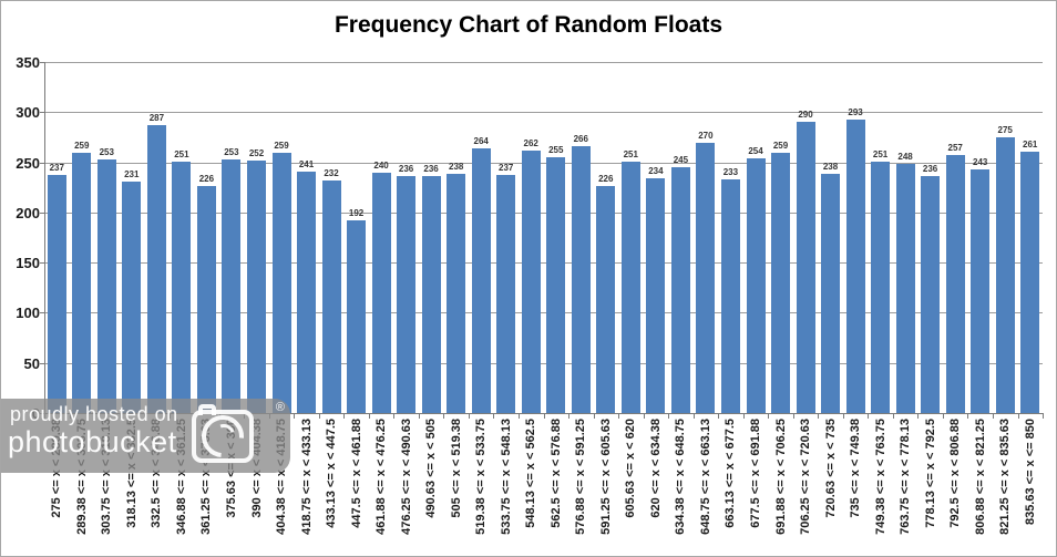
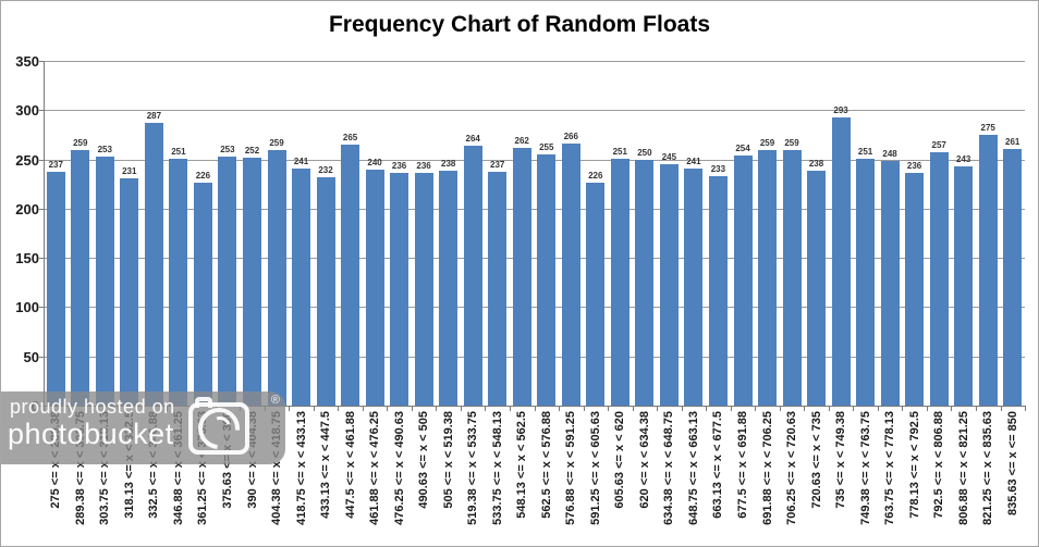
447.5 <= x < 461.88: 192 -> 265
620 <= x < 634.38: 234 -> 250
648.75 <= x < 663.13: 270 -> 241
706.25 <= x < 720.63: 290 -> 259
